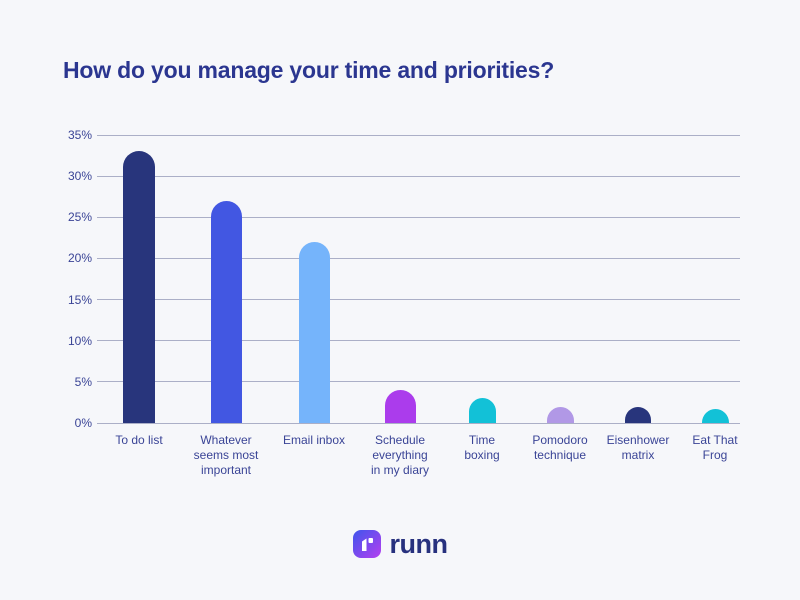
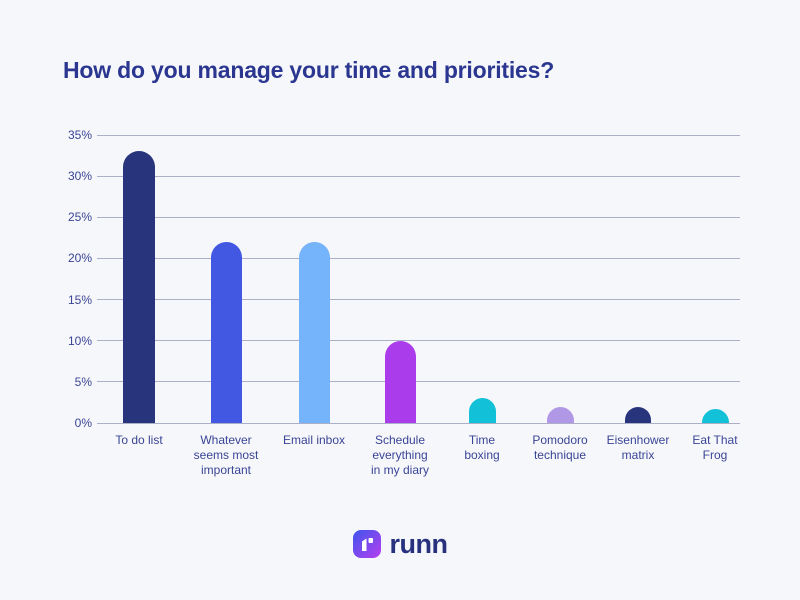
Whatever seems most important: 27% -> 22%
Schedule everything in my diary: 4% -> 10%
